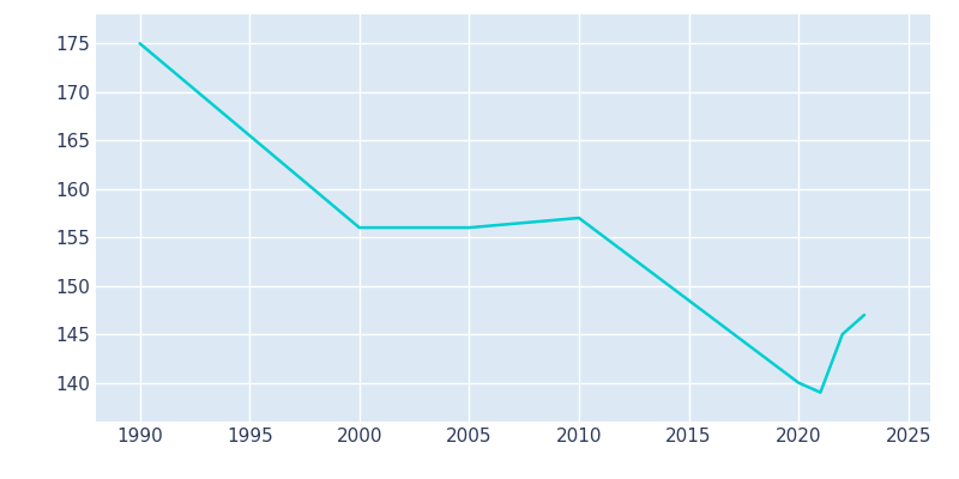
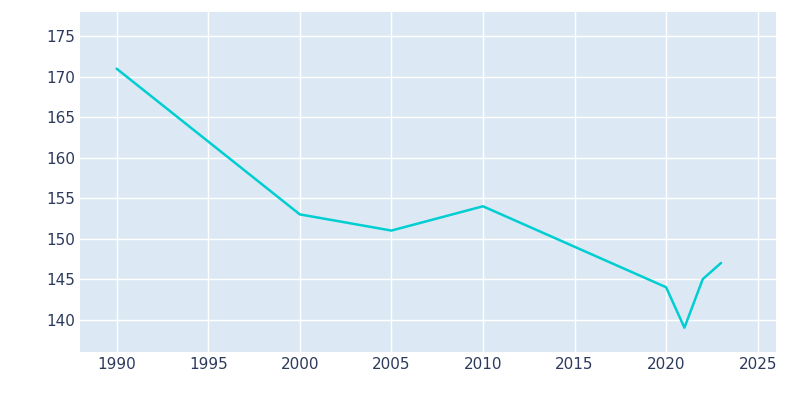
1990: 175 -> 171
2000: 156 -> 153
2005: 156 -> 151
2010: 157 -> 154
2020: 140 -> 144
